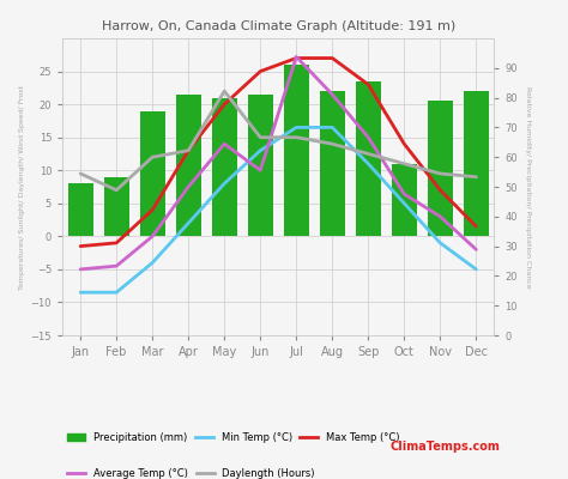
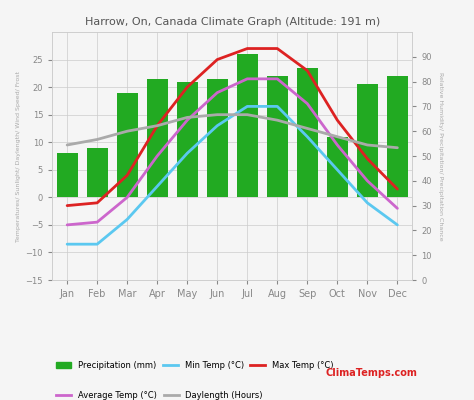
Daylength (Hours)/Feb: 7.0 -> 10.5
Daylength (Hours)/May: 22.0 -> 14.5
Average Temp (°C)/Jun: 10.0 -> 19.0
Average Temp (°C)/Jul: 27.2 -> 21.5
Average Temp (°C)/Sep: 15.0 -> 17.0
Average Temp (°C)/Oct: 6.4 -> 9.5
